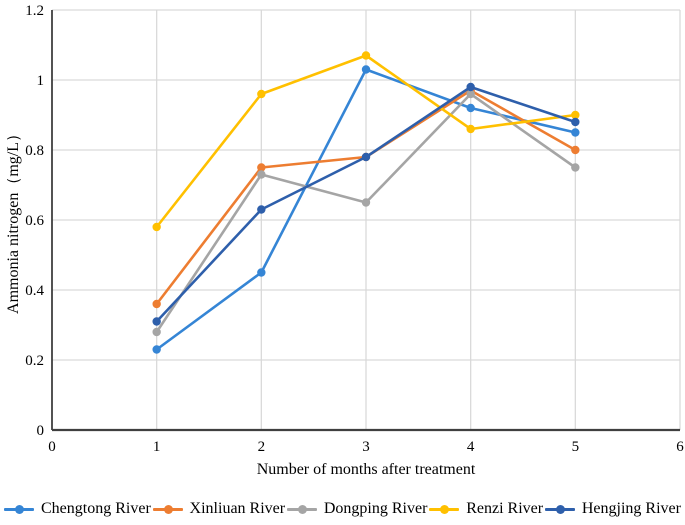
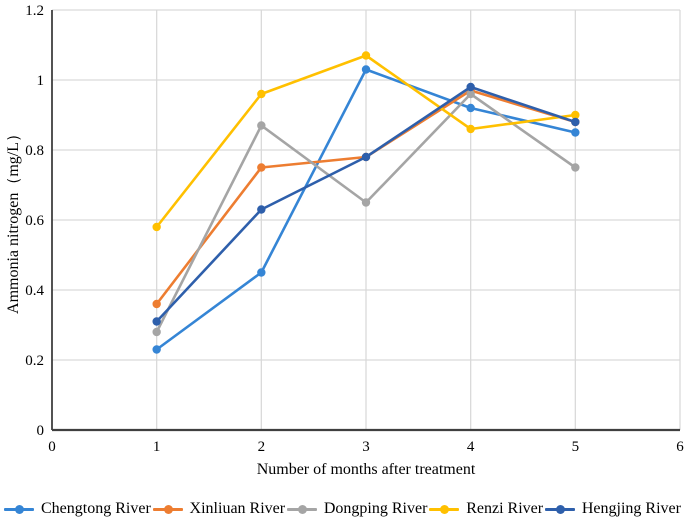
Dongping River/2: 0.73 -> 0.87
Xinliuan River/5: 0.80 -> 0.88
